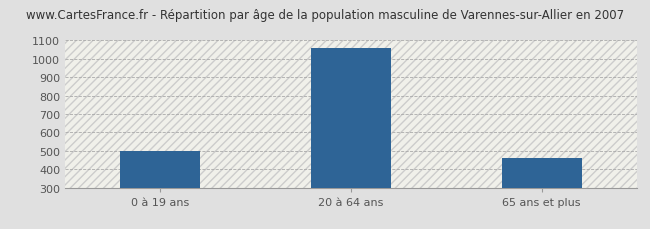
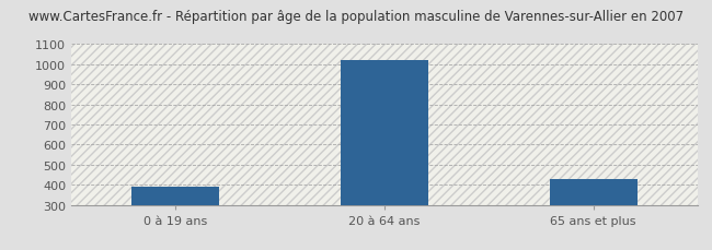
0 à 19 ans: 500 -> 390
20 à 64 ans: 1060 -> 1020
65 ans et plus: 460 -> 430
